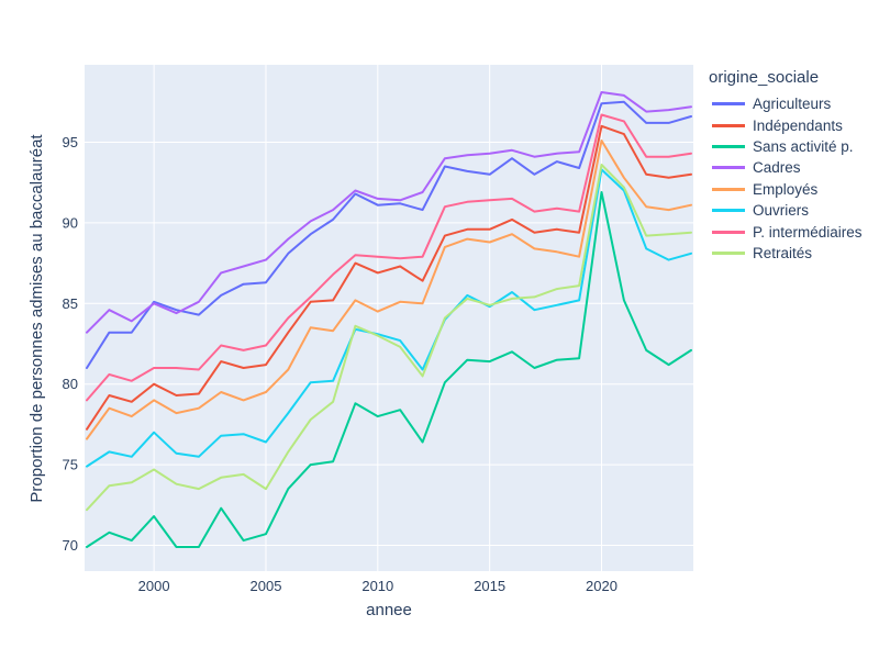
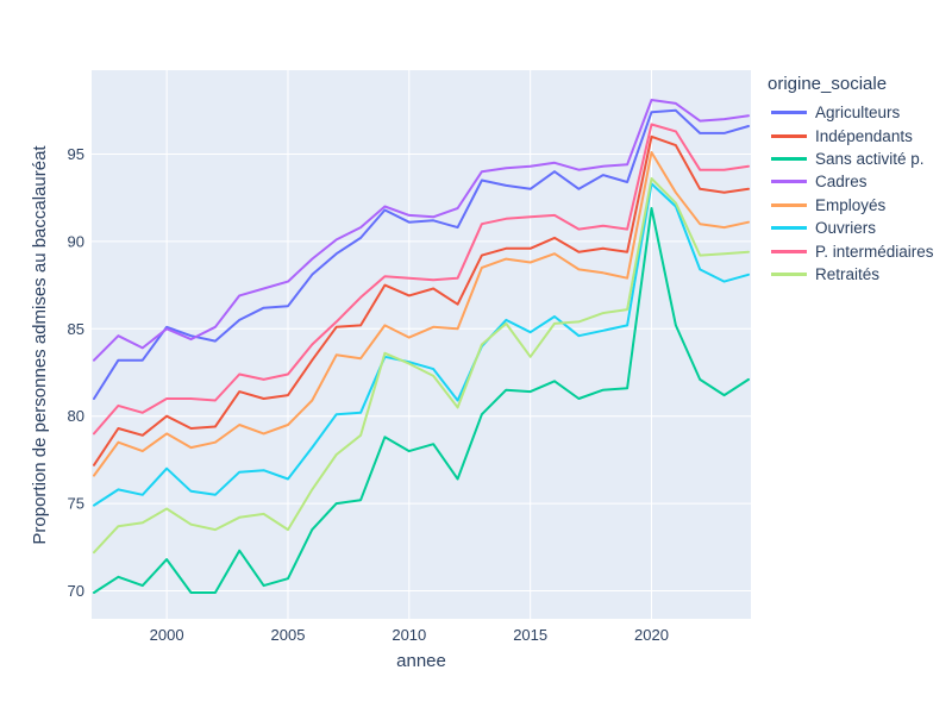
Retraités/2015: 84.9 -> 83.4
